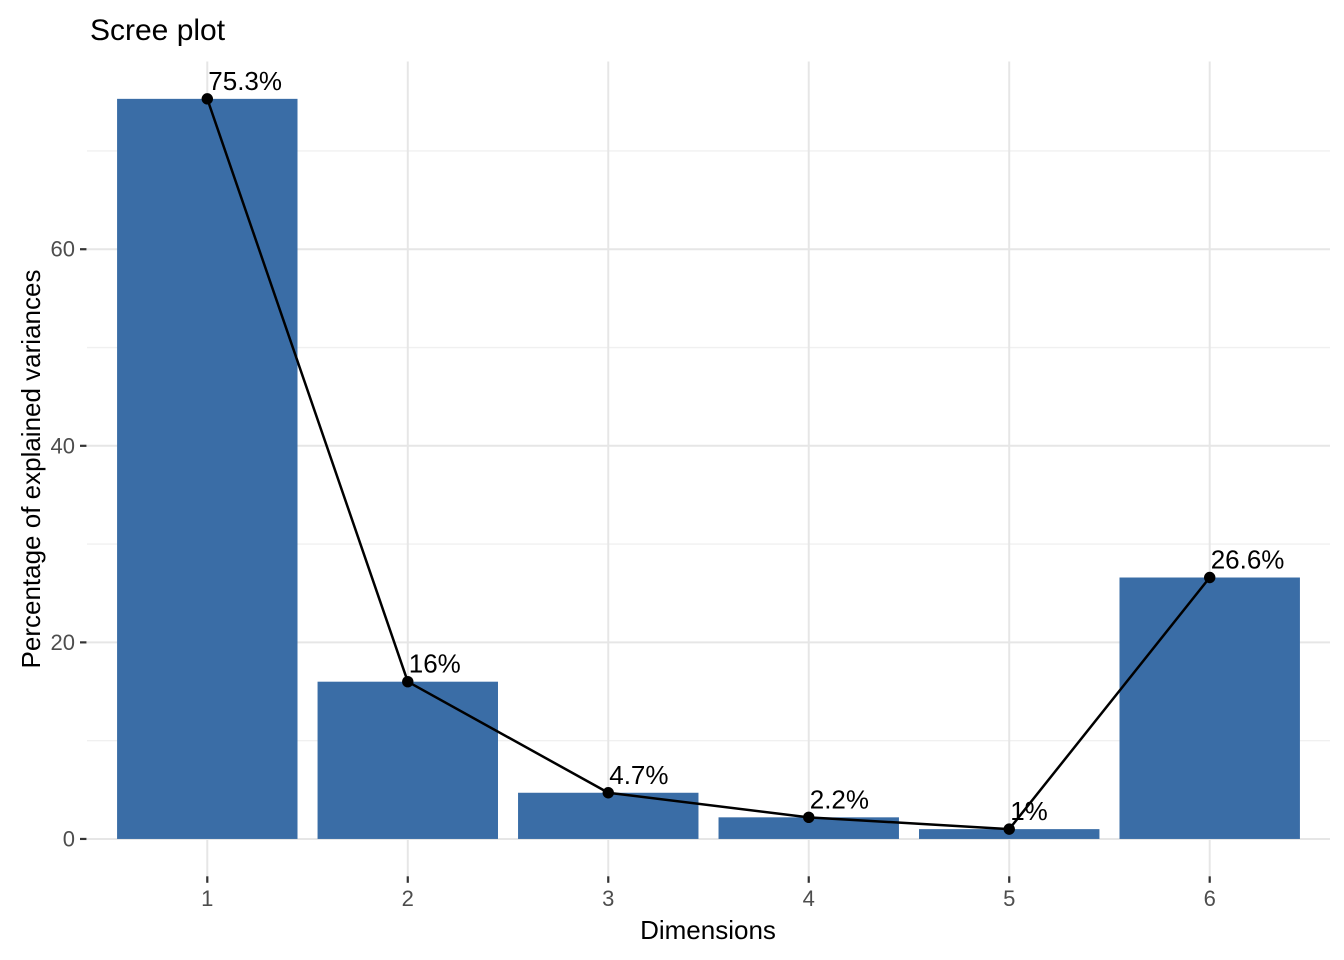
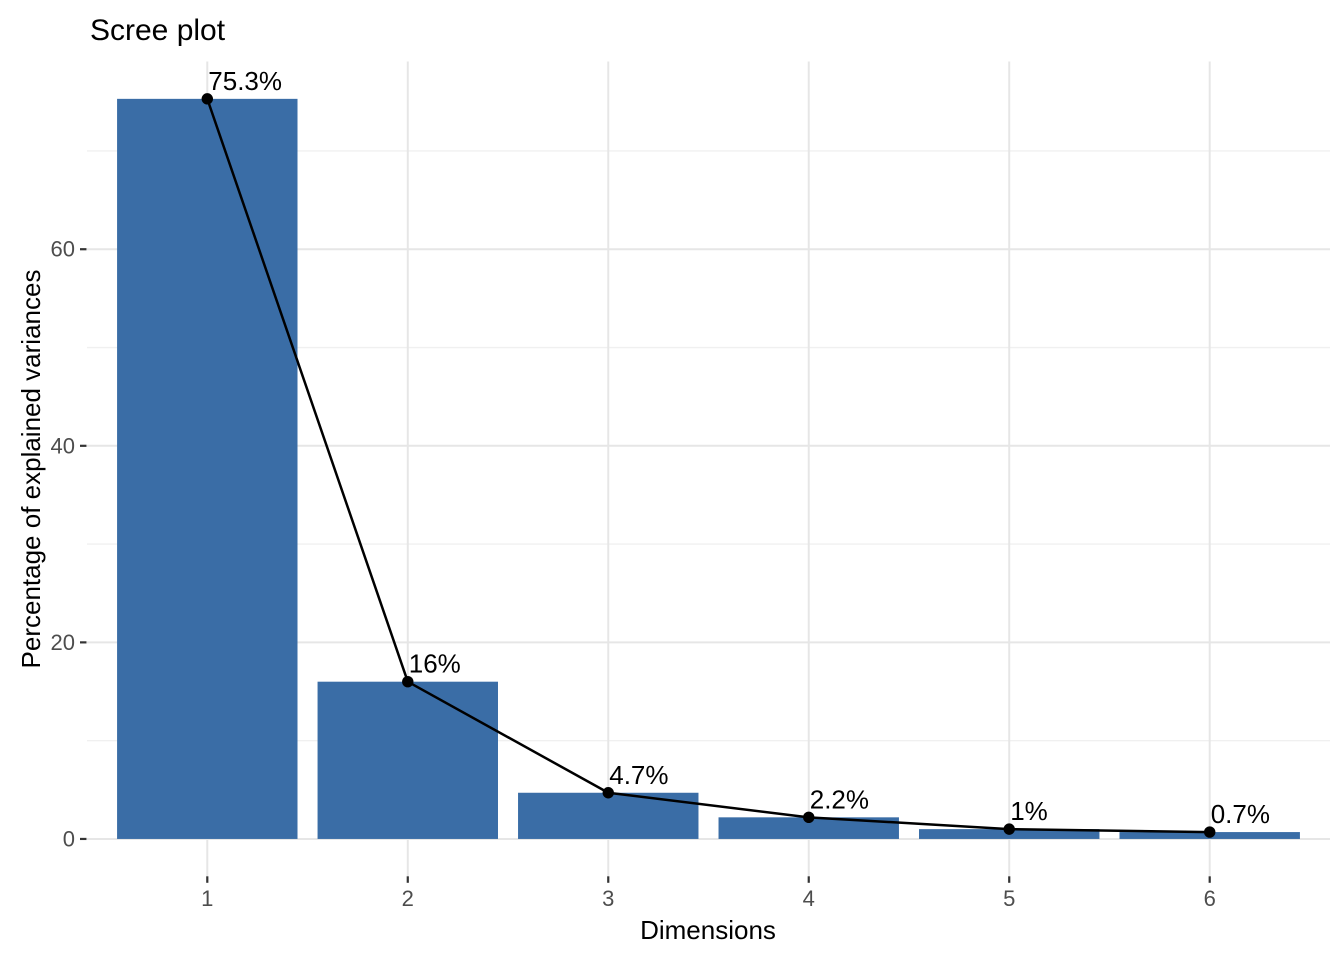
6: 26.6% -> 0.7%
